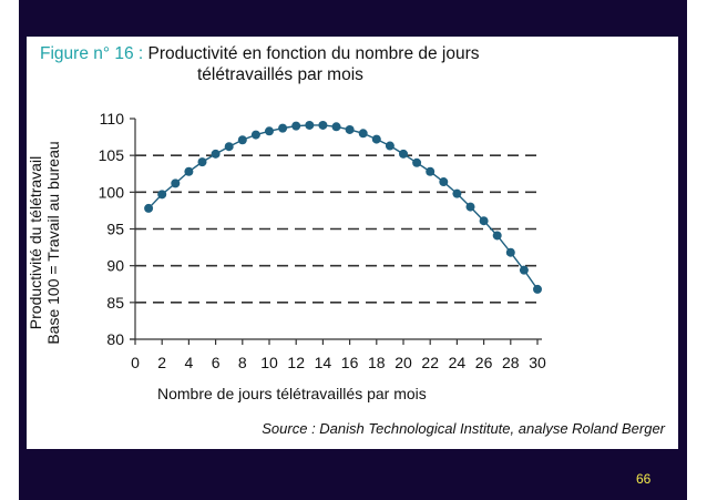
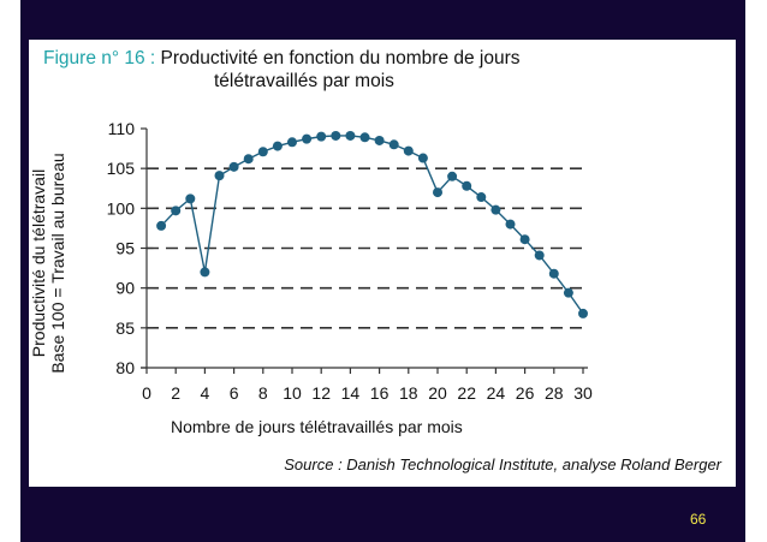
4: 103 -> 92
20: 105 -> 102
